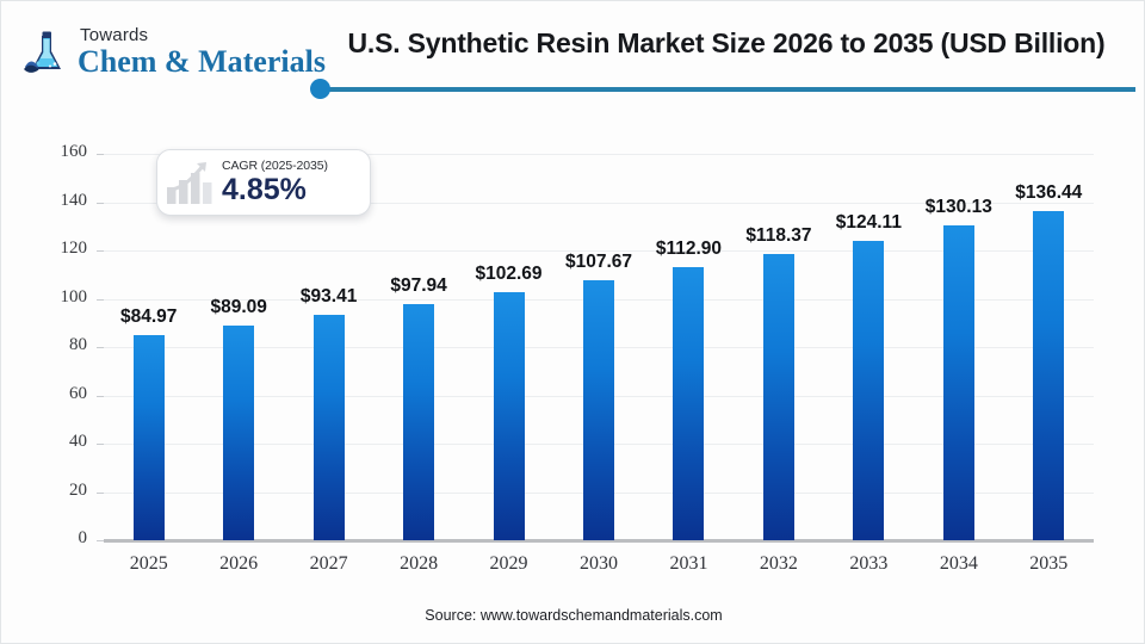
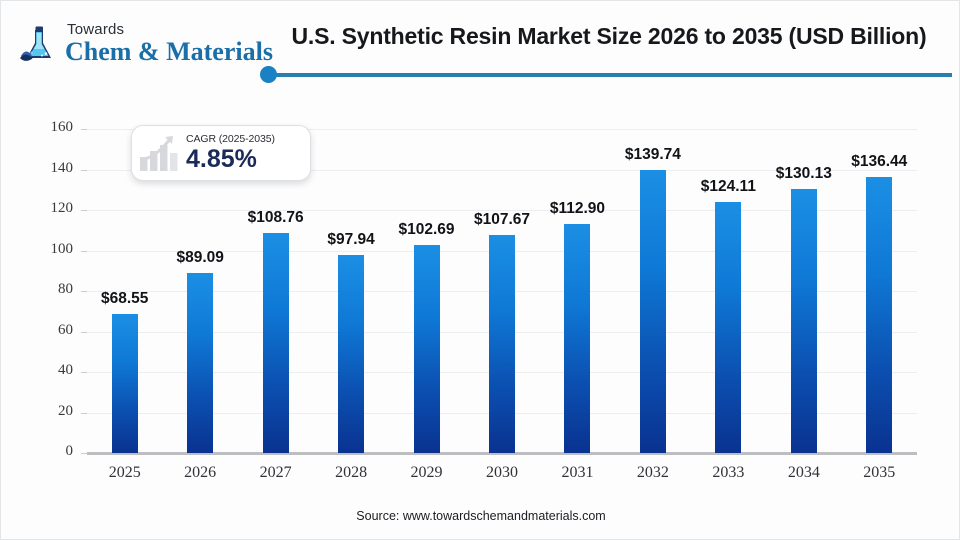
2025: $84.97 -> $68.55
2027: $93.41 -> $108.76
2032: $118.37 -> $139.74
